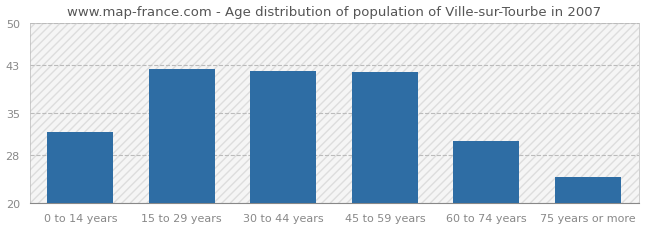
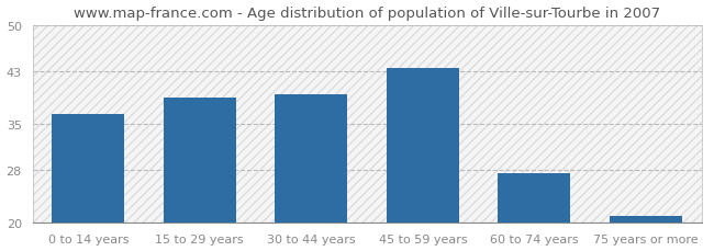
0 to 14 years: 31.8 -> 36.5
15 to 29 years: 42.4 -> 39.0
30 to 44 years: 42.0 -> 39.5
45 to 59 years: 41.8 -> 43.5
60 to 74 years: 30.4 -> 27.5
75 years or more: 24.4 -> 21.0
